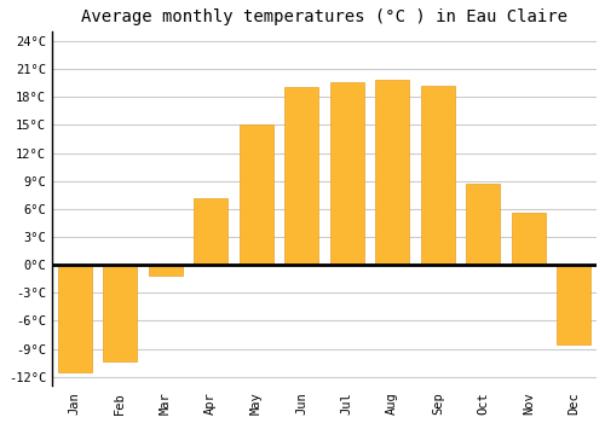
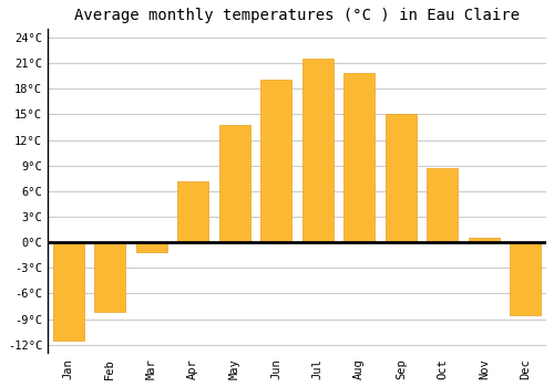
Feb: -10.4°C -> -8.2°C
May: 15.0°C -> 13.7°C
Jul: 19.6°C -> 21.6°C
Sep: 19.2°C -> 15.0°C
Nov: 5.6°C -> 0.5°C
